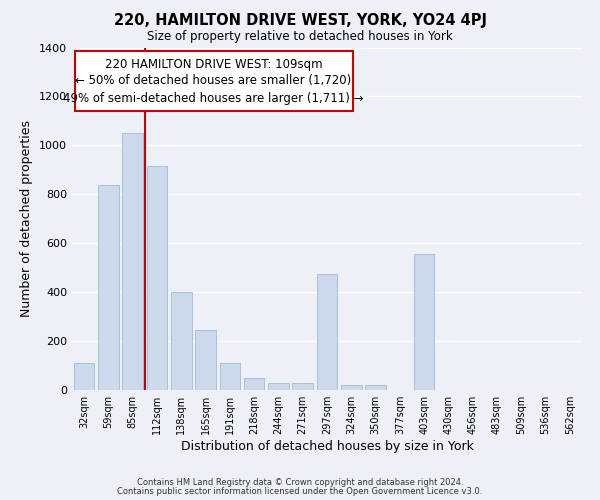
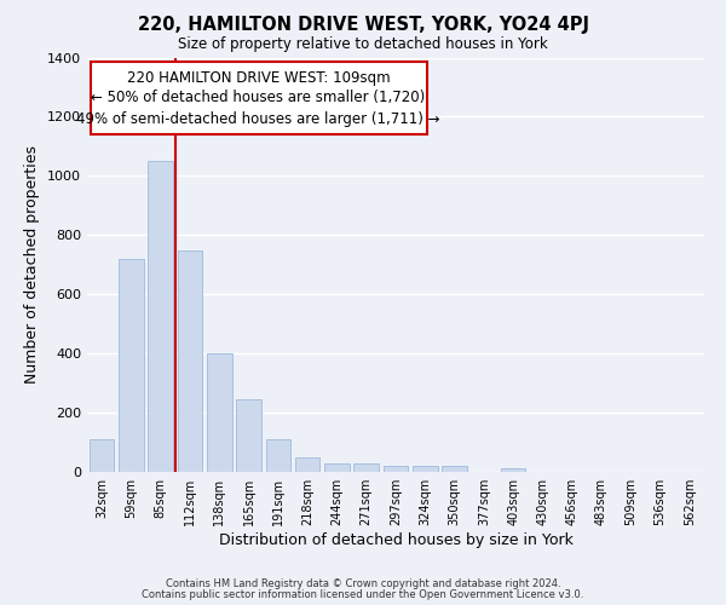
59sqm: 840 -> 720
112sqm: 915 -> 750
297sqm: 475 -> 20
403sqm: 555 -> 12
